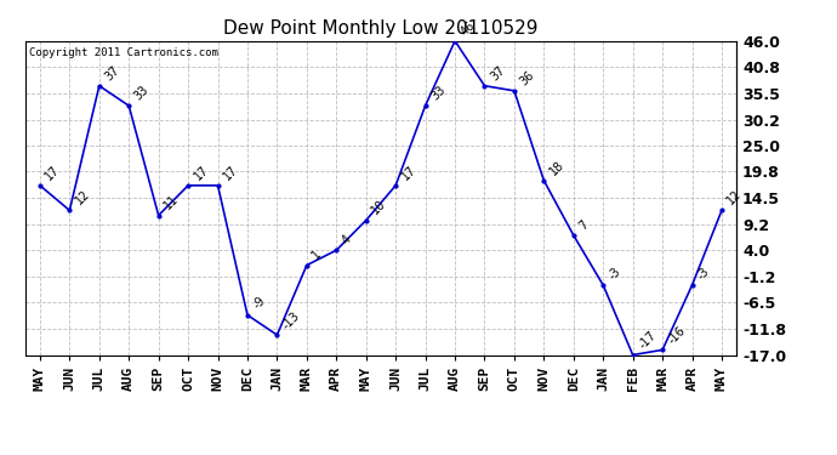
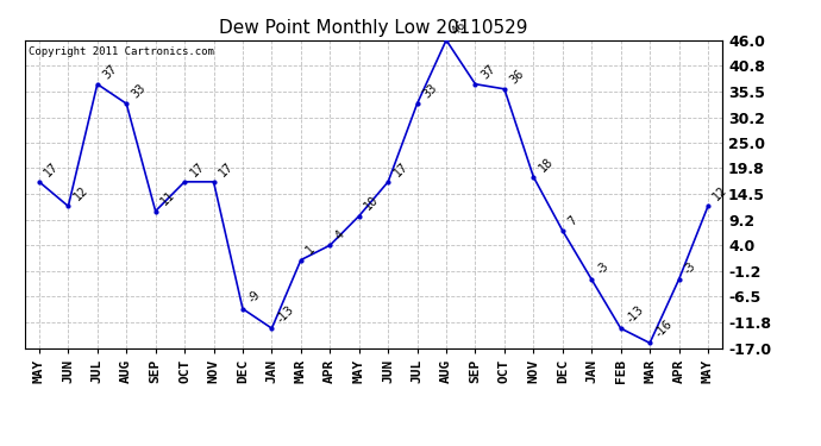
FEB: -17 -> -13
